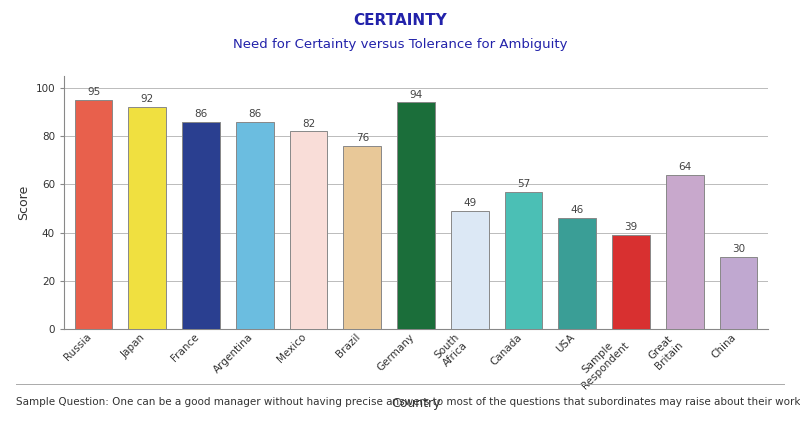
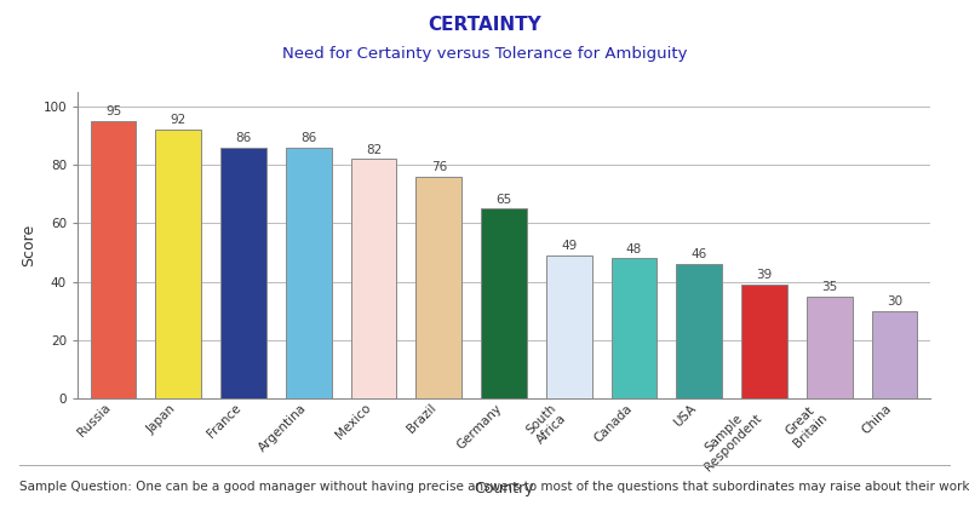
Germany: 94 -> 65
Canada: 57 -> 48
Great Britain: 64 -> 35
